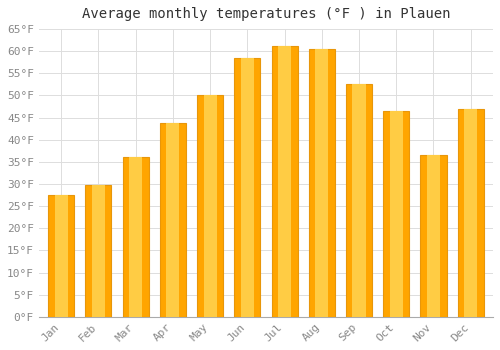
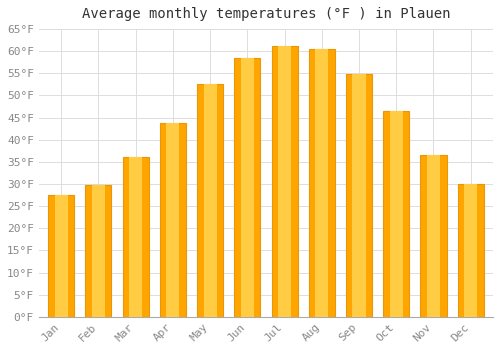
May: 50.0°F -> 52.5°F
Sep: 52.5°F -> 54.9°F
Dec: 47.0°F -> 30.1°F
